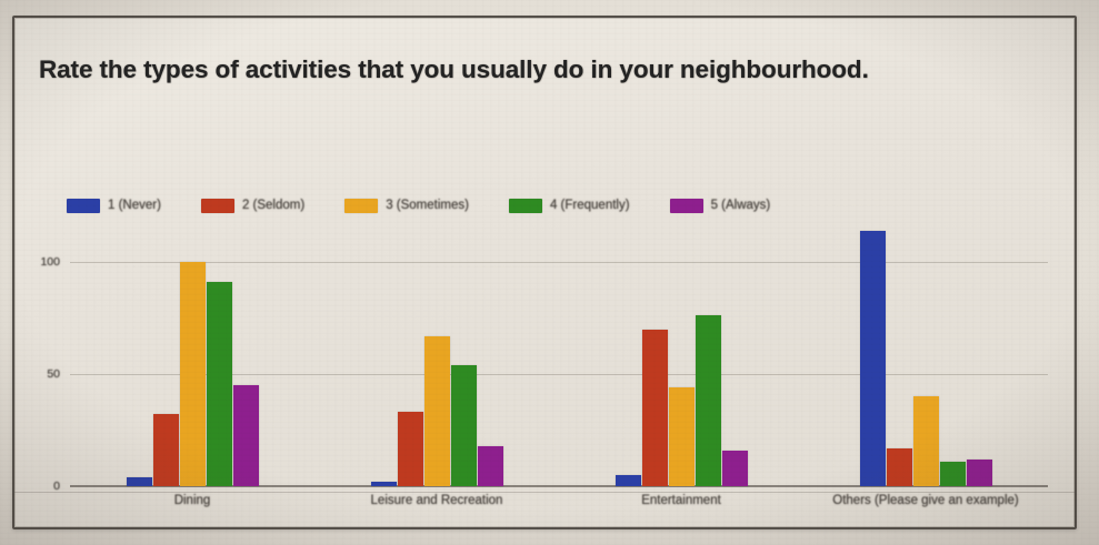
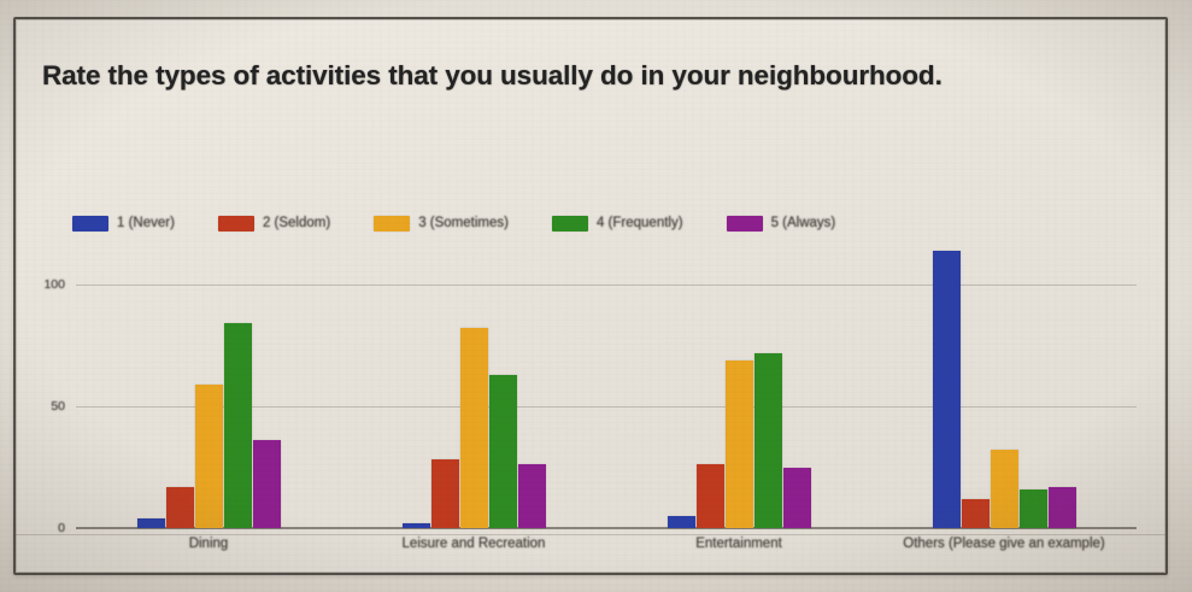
2 (Seldom)/Dining: 32 -> 17
3 (Sometimes)/Dining: 100 -> 59
4 (Frequently)/Dining: 91 -> 84
5 (Always)/Dining: 45 -> 36
2 (Seldom)/Leisure and Recreation: 33 -> 28
3 (Sometimes)/Leisure and Recreation: 67 -> 82
4 (Frequently)/Leisure and Recreation: 54 -> 63
5 (Always)/Leisure and Recreation: 18 -> 26
2 (Seldom)/Entertainment: 70 -> 26
3 (Sometimes)/Entertainment: 44 -> 69
4 (Frequently)/Entertainment: 76 -> 72
5 (Always)/Entertainment: 16 -> 25
2 (Seldom)/Others (Please give an example): 17 -> 12
3 (Sometimes)/Others (Please give an example): 40 -> 32
4 (Frequently)/Others (Please give an example): 11 -> 16
5 (Always)/Others (Please give an example): 12 -> 17
